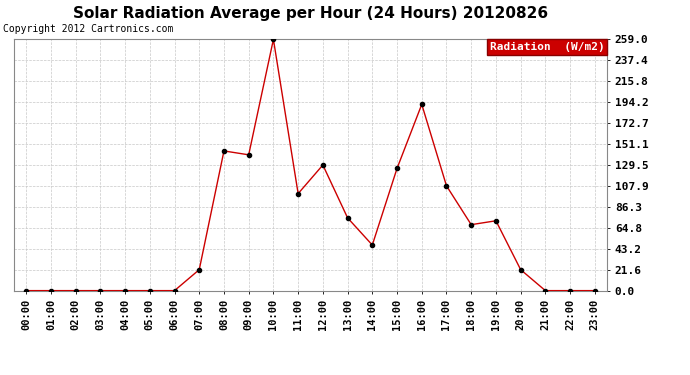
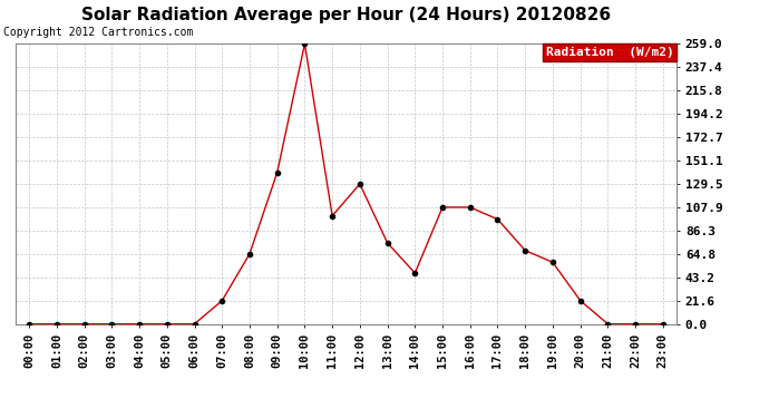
08:00: 144 -> 65
15:00: 126 -> 108
16:00: 192 -> 108
17:00: 108 -> 97
19:00: 72 -> 57
